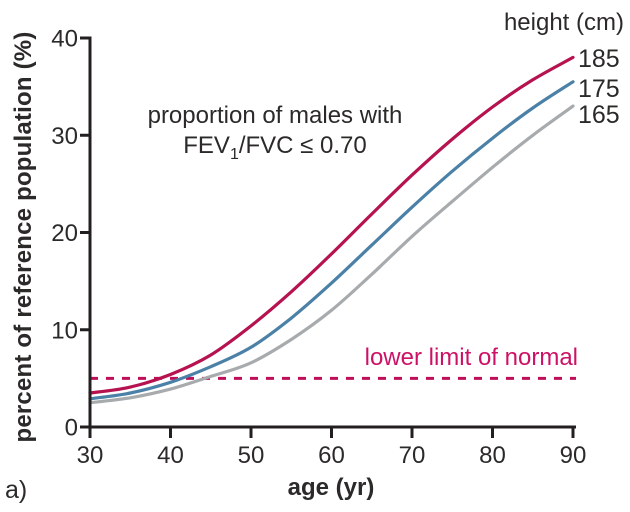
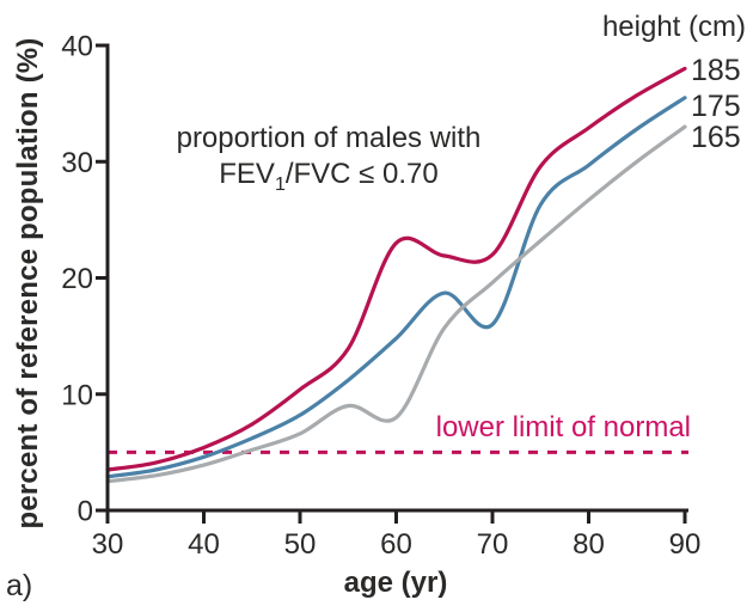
185/60: 18 -> 23
165/60: 12 -> 8
185/70: 26 -> 22
175/70: 23 -> 16
